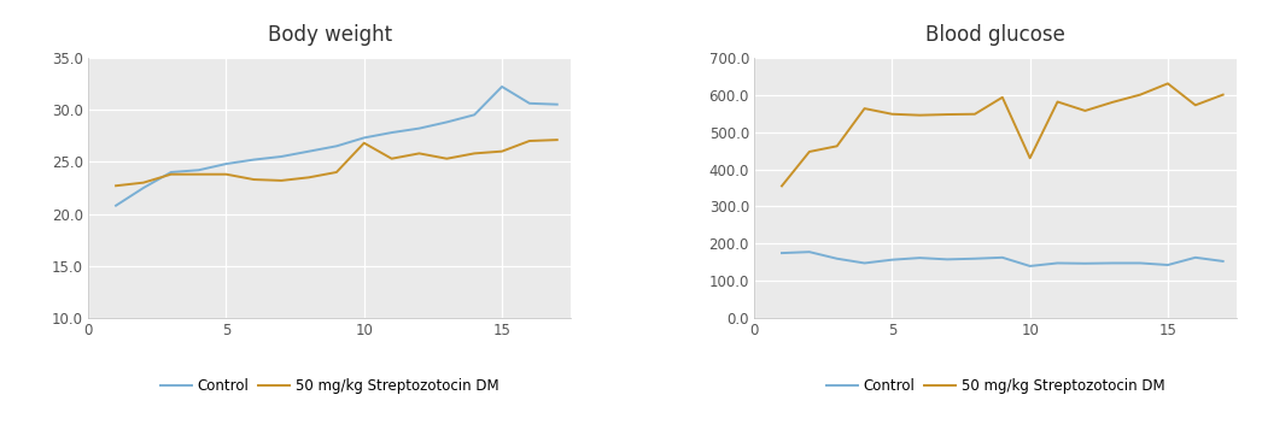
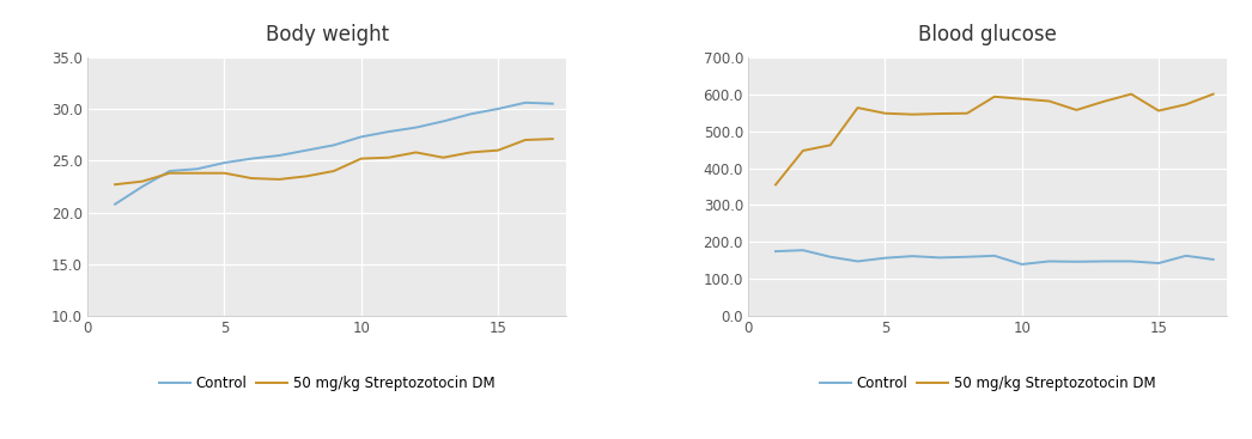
Body weight/50 mg/kg Streptozotocin DM/10: 26.8 -> 25.2
Body weight/Control/15: 32.2 -> 30.0
Blood glucose/50 mg/kg Streptozotocin DM/10: 430 -> 587
Blood glucose/50 mg/kg Streptozotocin DM/15: 630 -> 555
